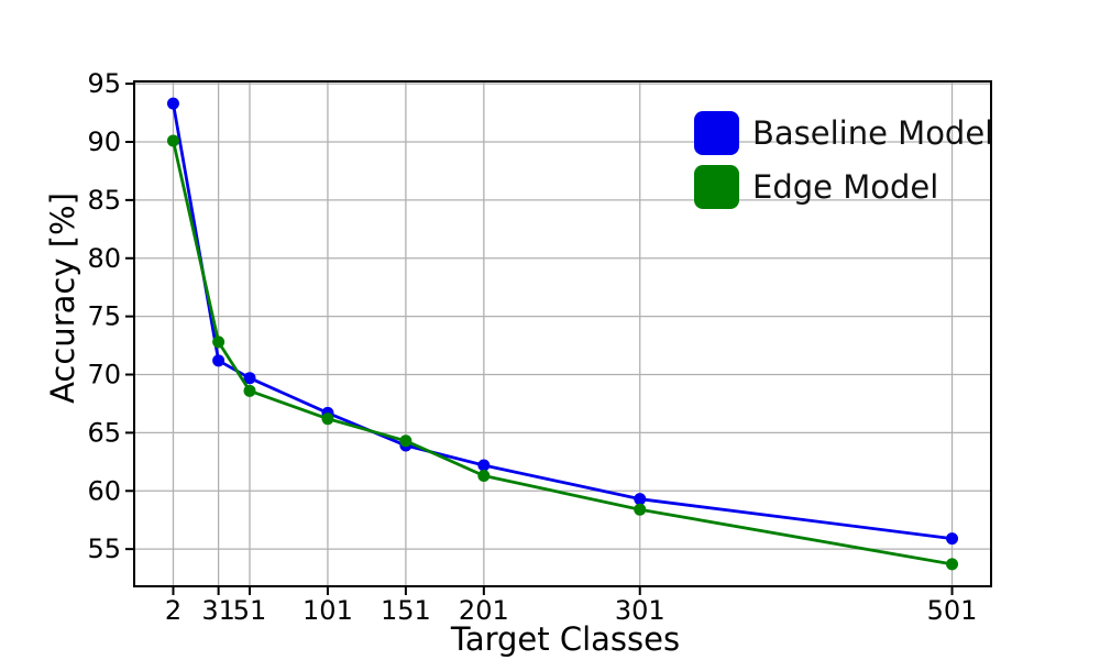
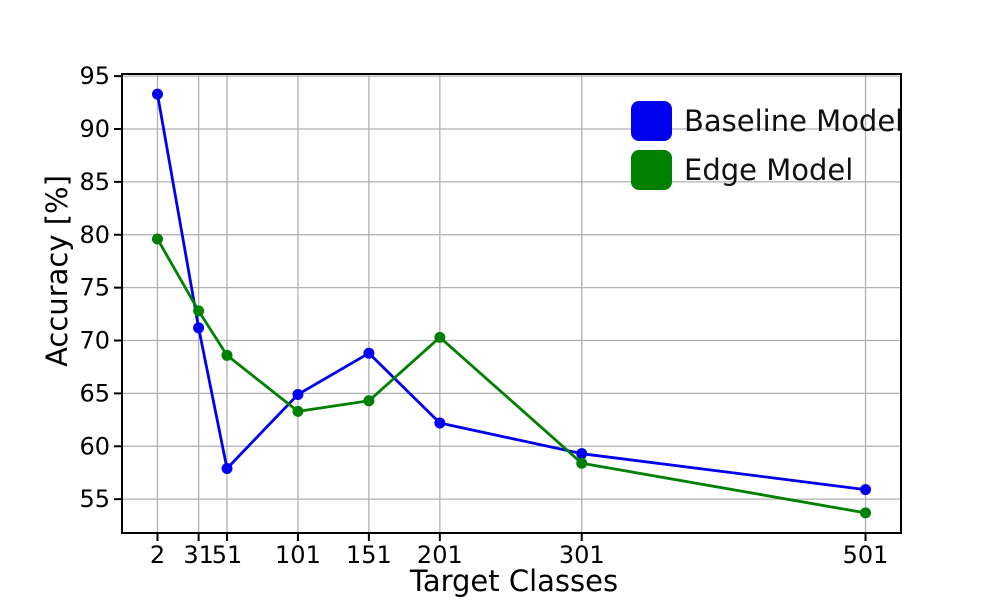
Edge Model/2: 90.1 -> 79.6
Baseline Model/51: 69.7 -> 57.9
Baseline Model/101: 66.7 -> 64.9
Edge Model/101: 66.2 -> 63.3
Baseline Model/151: 63.9 -> 68.8
Edge Model/201: 61.3 -> 70.3
